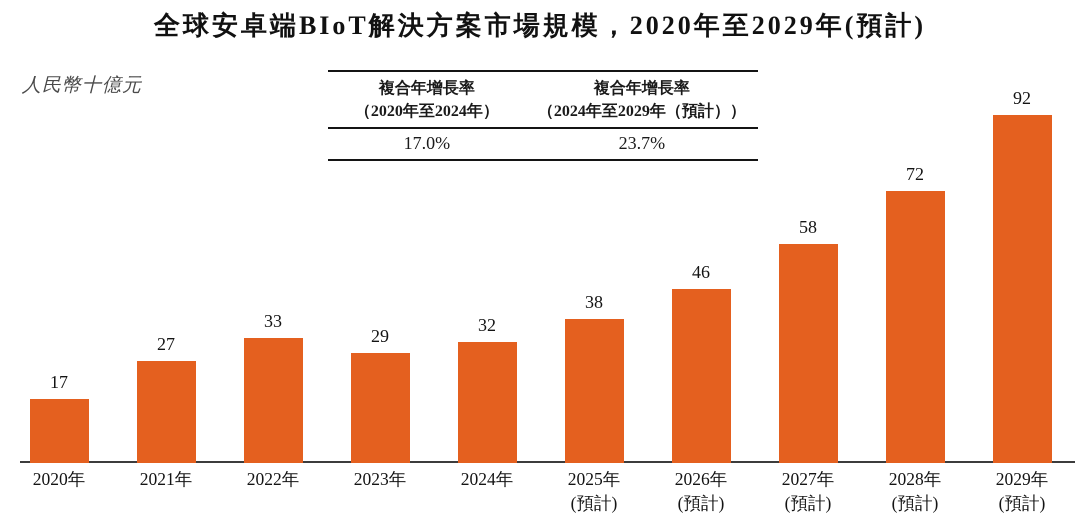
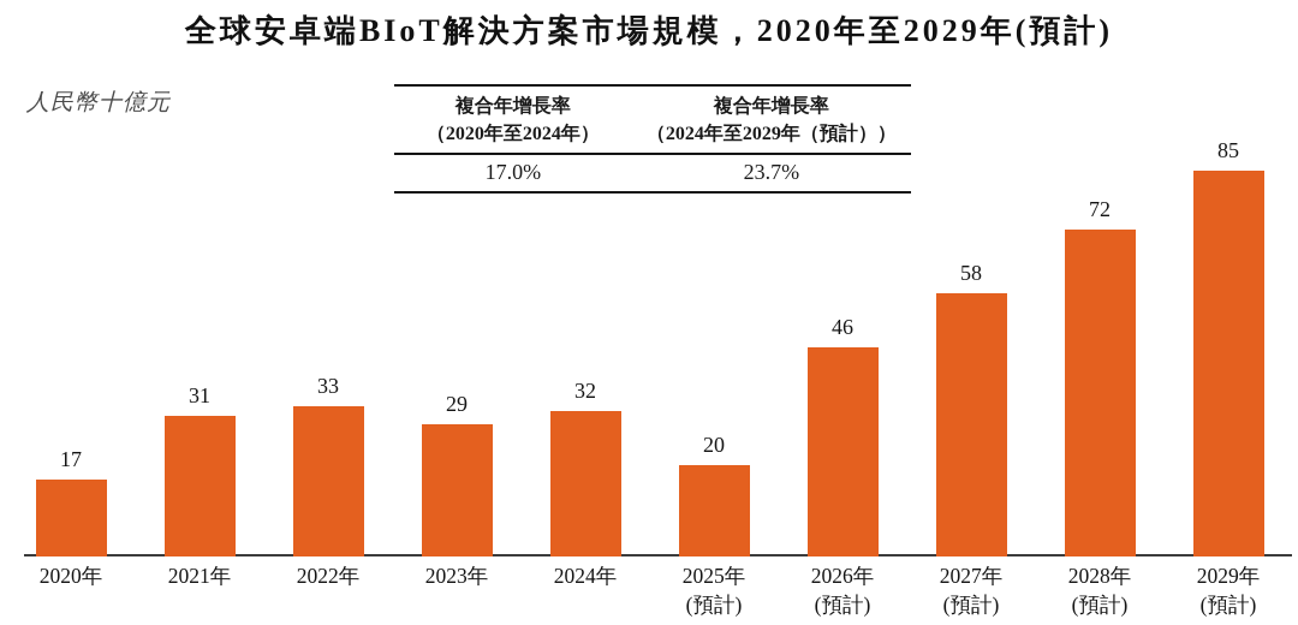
2021年: 27 -> 31
2025年: 38 -> 20
2029年: 92 -> 85
